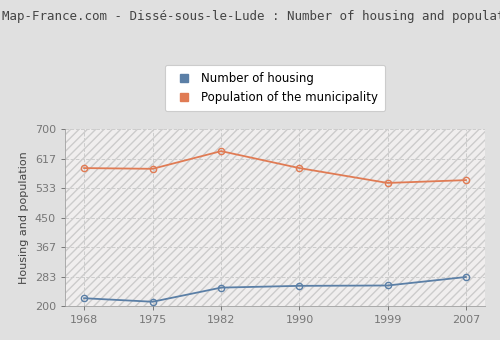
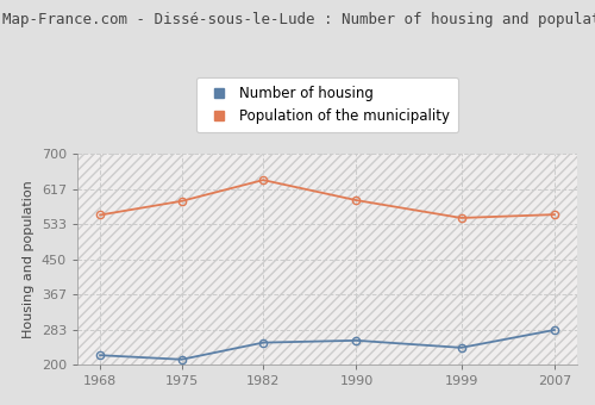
Population of the municipality/1968: 590 -> 555
Number of housing/1999: 258 -> 240
